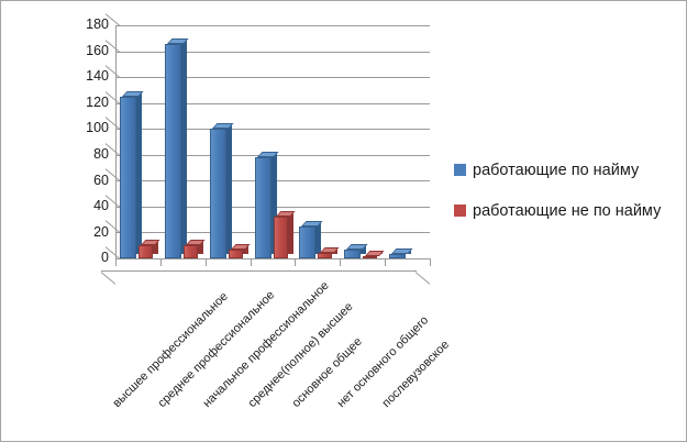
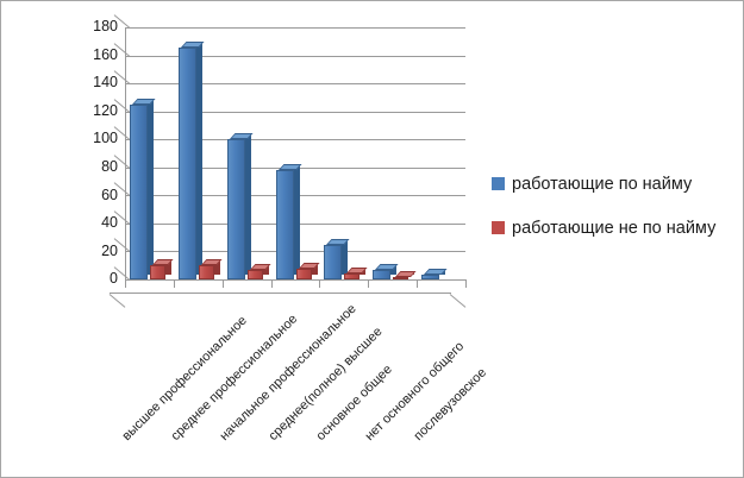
работающие не по найму/среднее(полное) высшее: 32 -> 8
